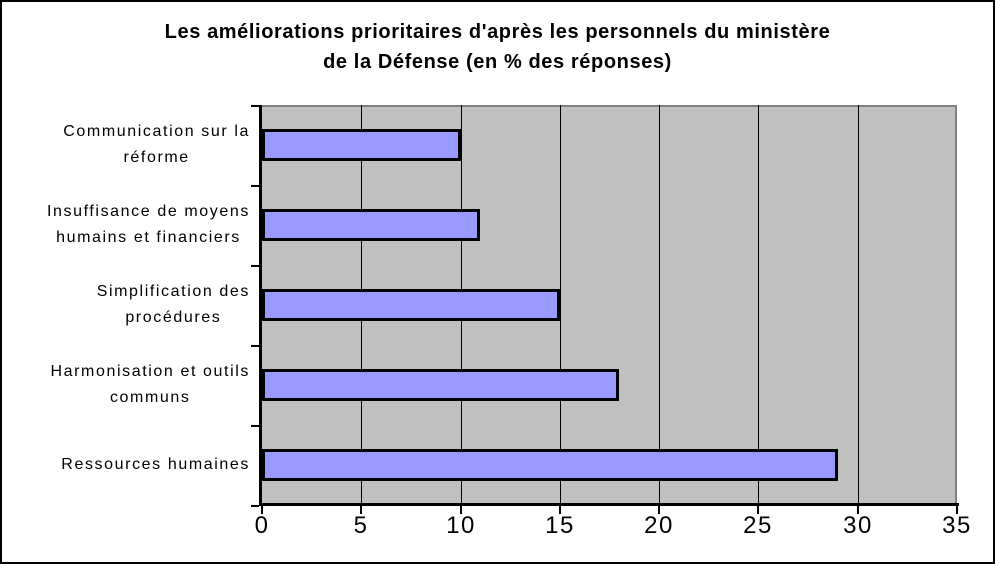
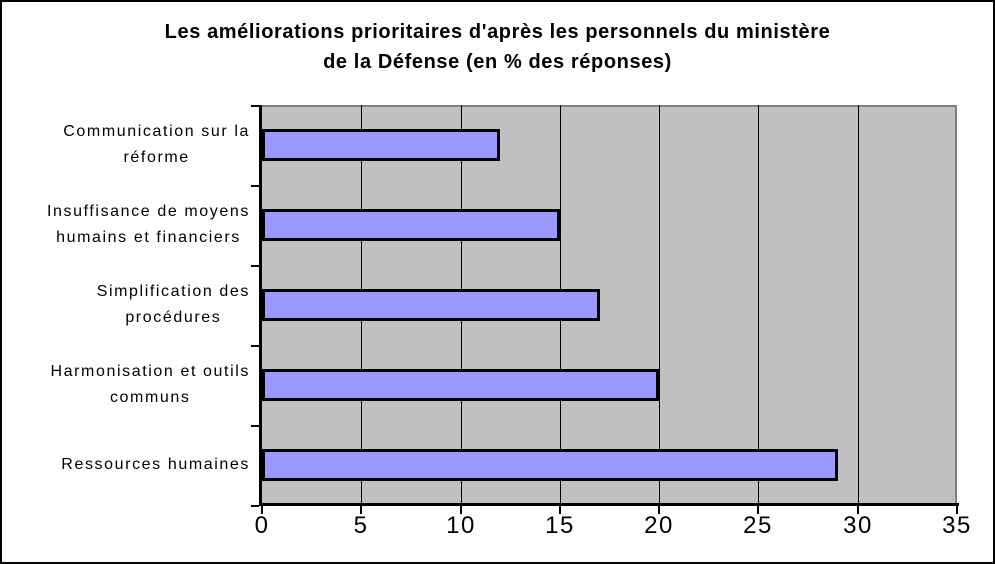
Communication sur la réforme: 10 -> 12
Insuffisance de moyens humains et financiers: 11 -> 15
Simplification des procédures: 15 -> 17
Harmonisation et outils communs: 18 -> 20
